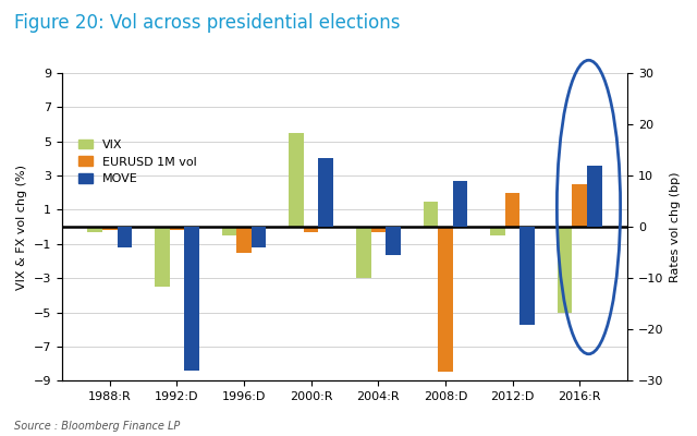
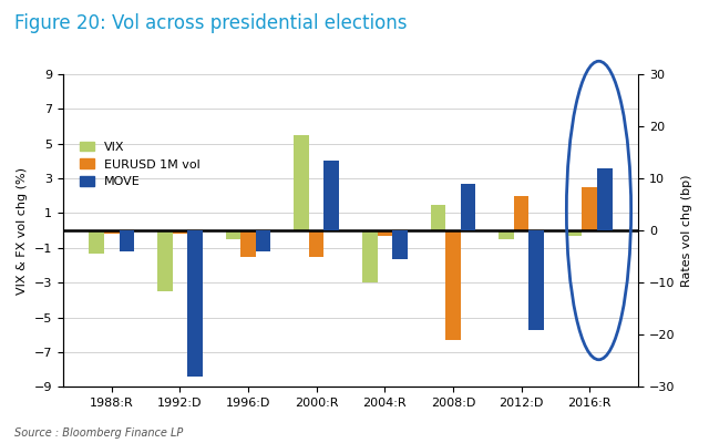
VIX/1988:R: -0.3 -> -1.3
EURUSD 1M vol/2000:R: -0.3 -> -1.5
EURUSD 1M vol/2008:D: -8.5 -> -6.3
VIX/2016:R: -5.0 -> -0.3
